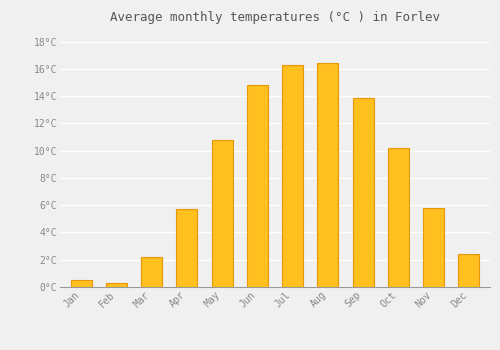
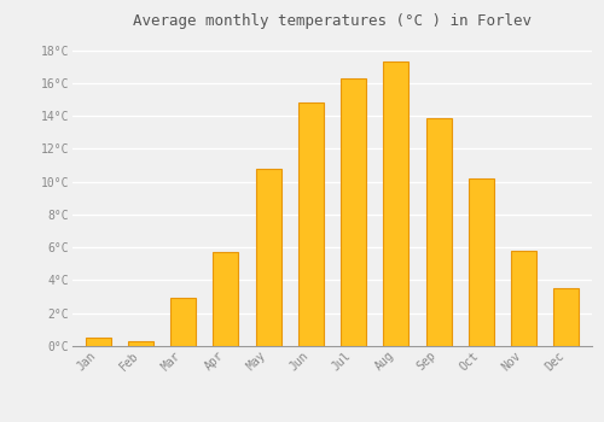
Mar: 2.2°C -> 2.9°C
Aug: 16.4°C -> 17.3°C
Dec: 2.4°C -> 3.5°C
